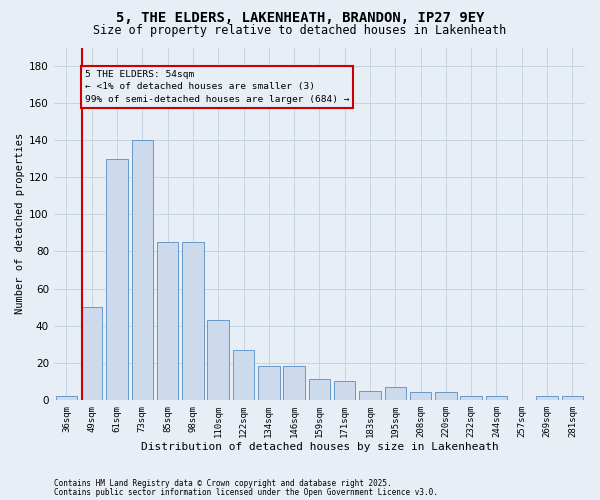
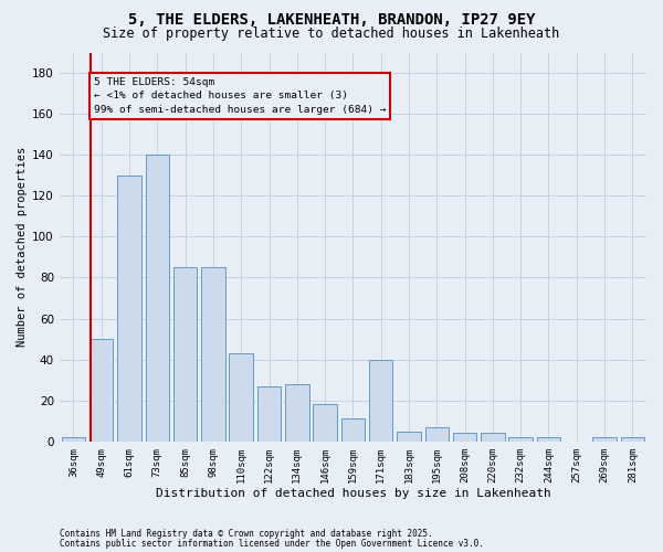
134sqm: 18 -> 28
171sqm: 10 -> 40
